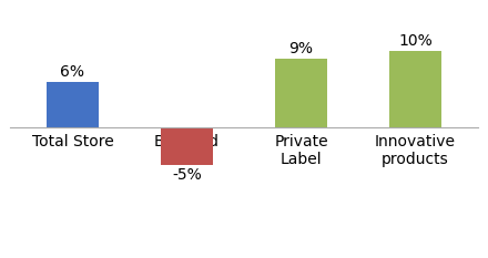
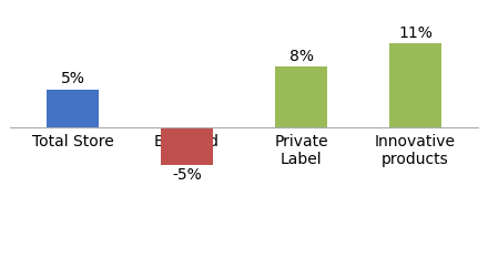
Total Store: 6% -> 5%
Private Label: 9% -> 8%
Innovative products: 10% -> 11%
